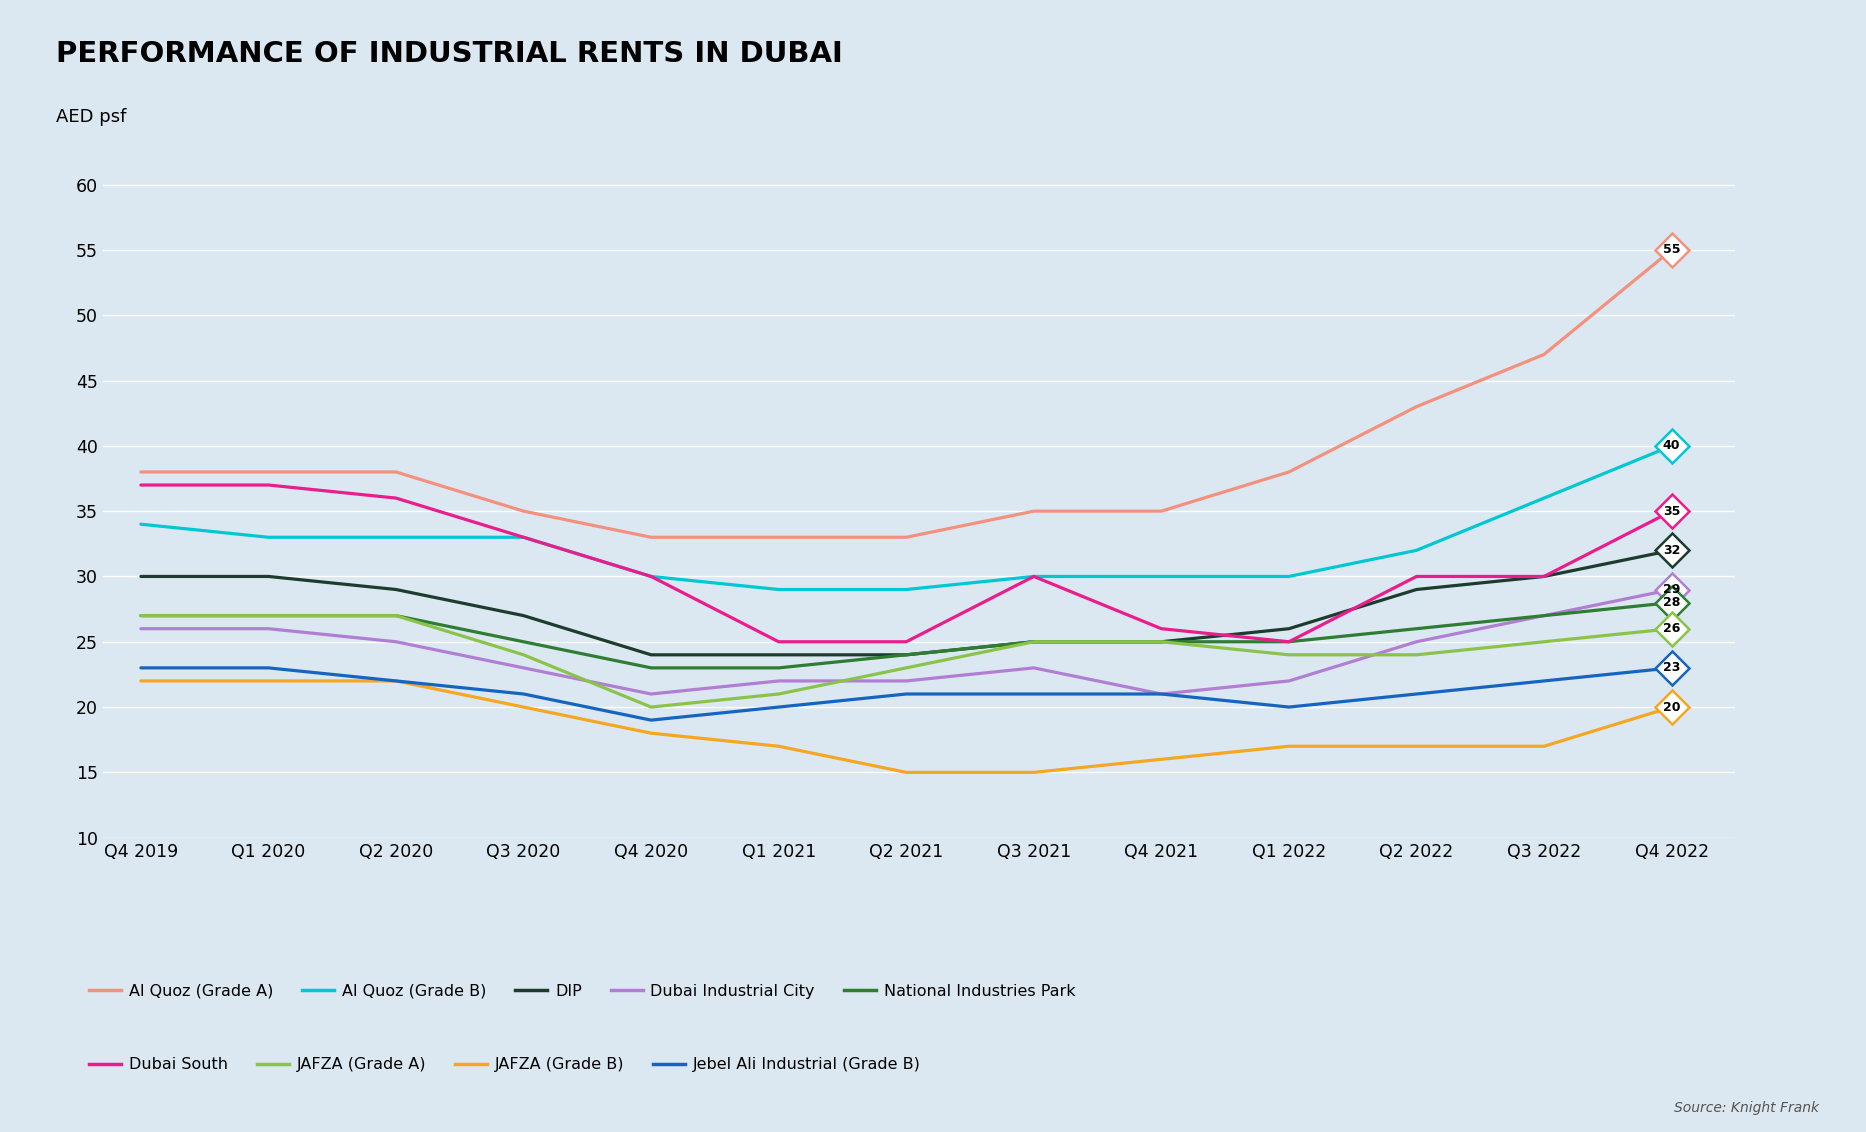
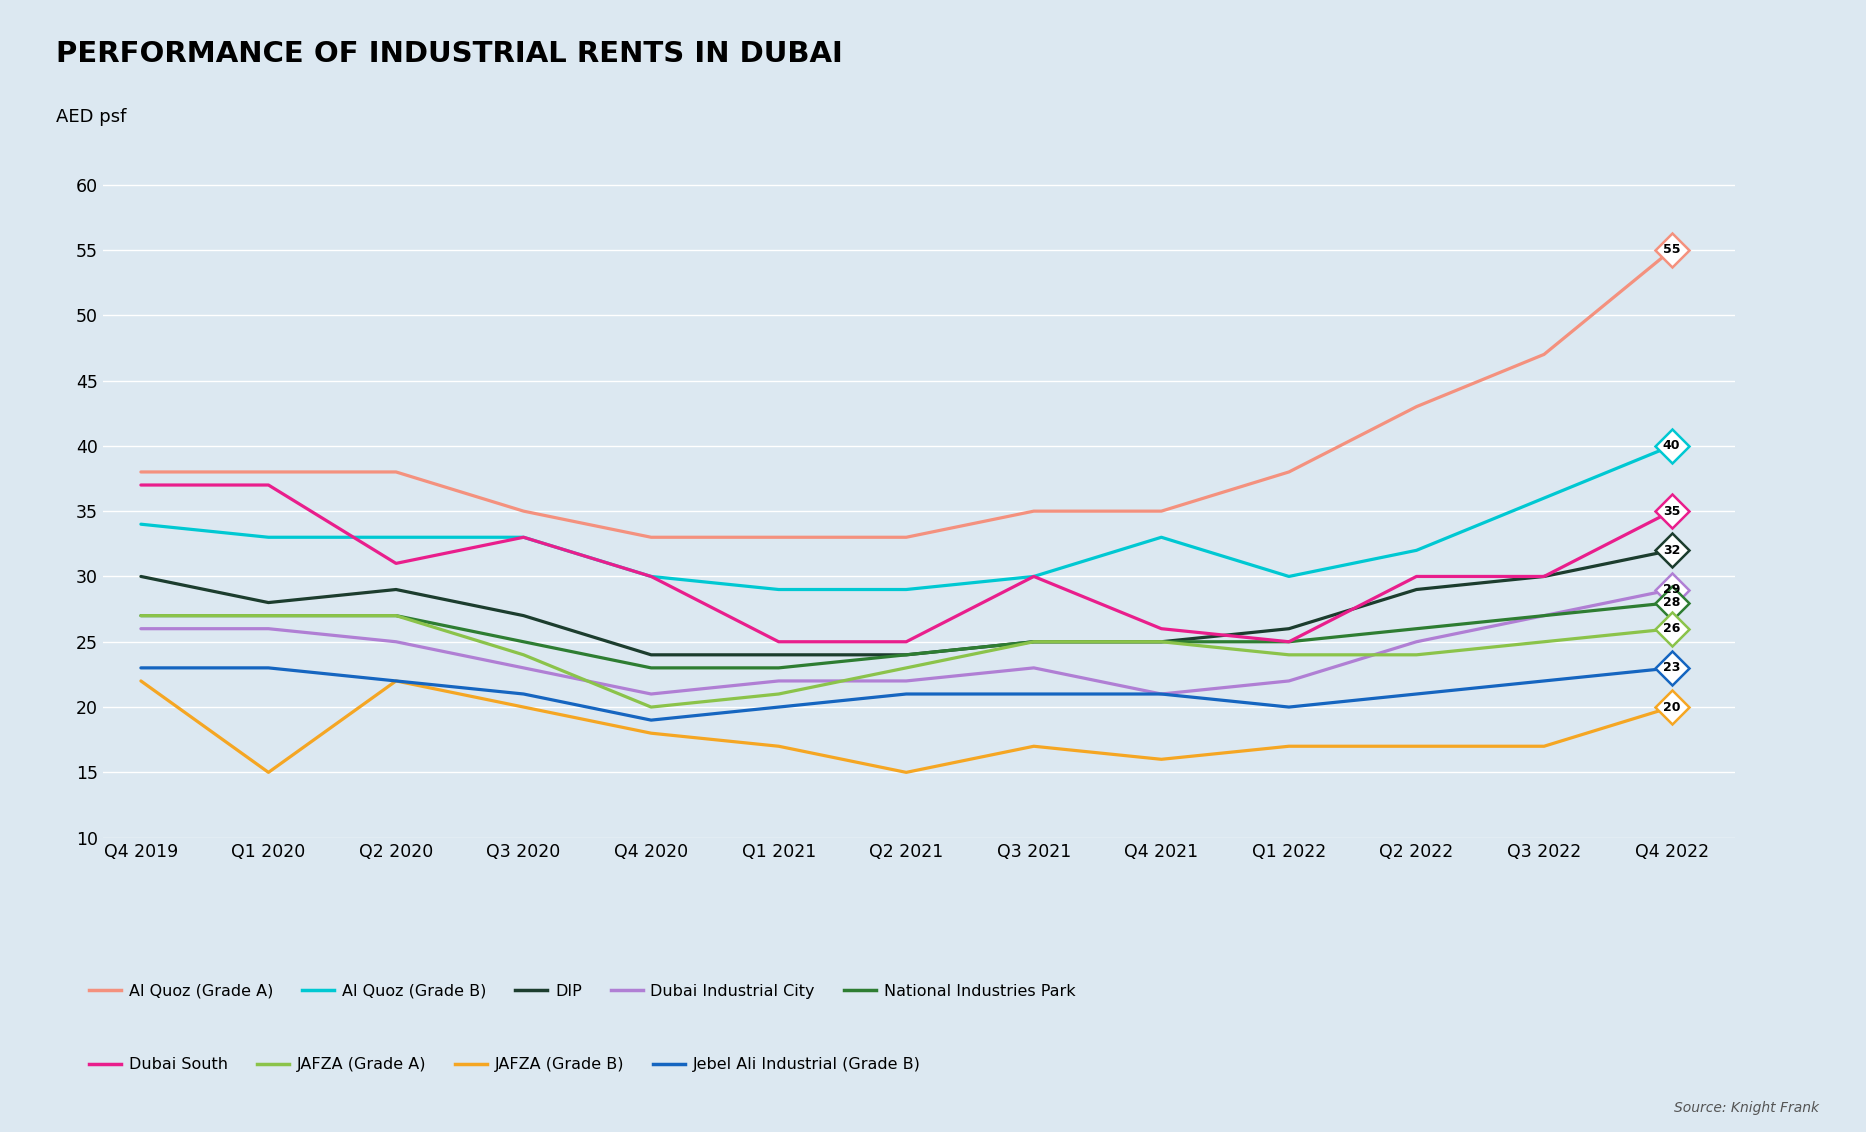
DIP/Q1 2020: 30 -> 28
JAFZA (Grade B)/Q1 2020: 22 -> 15
Dubai South/Q2 2020: 36 -> 31
JAFZA (Grade B)/Q3 2021: 15 -> 17
Al Quoz (Grade B)/Q4 2021: 30 -> 33
